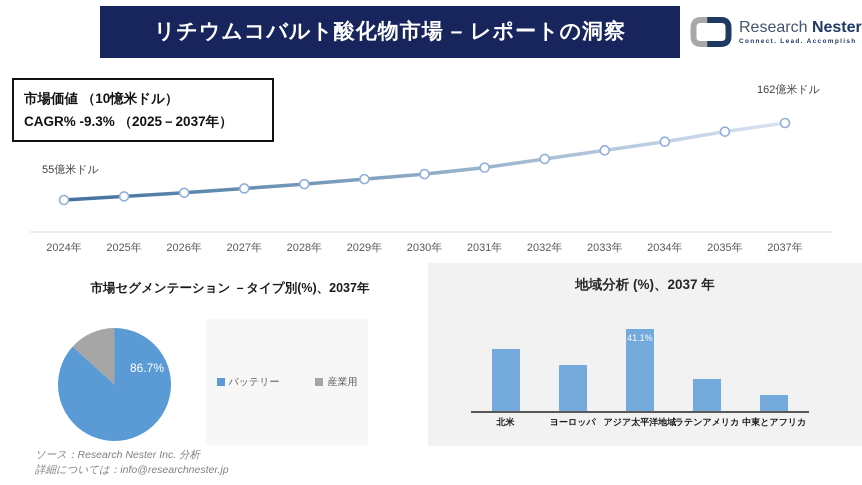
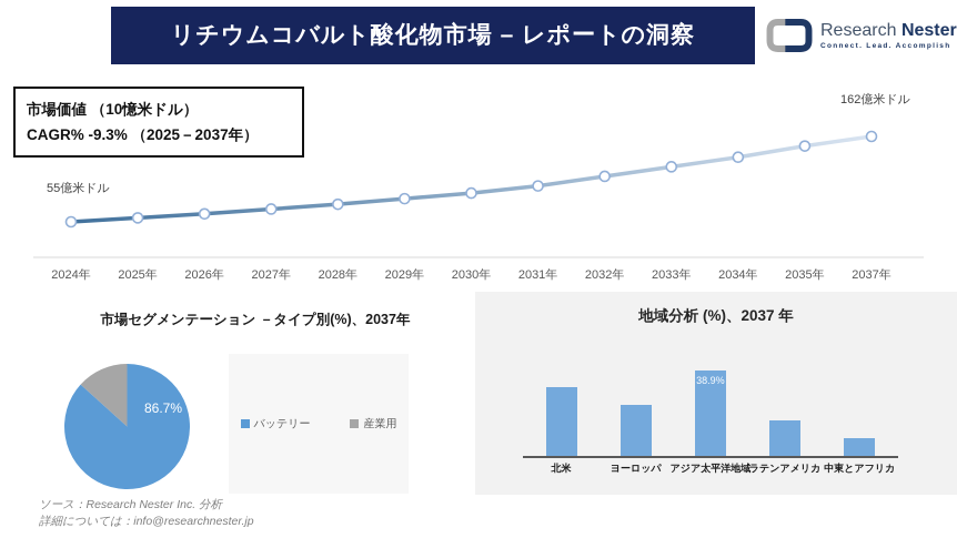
地域分析 (%)、2037 年/アジア太平洋地域: 41.1% -> 38.9%
